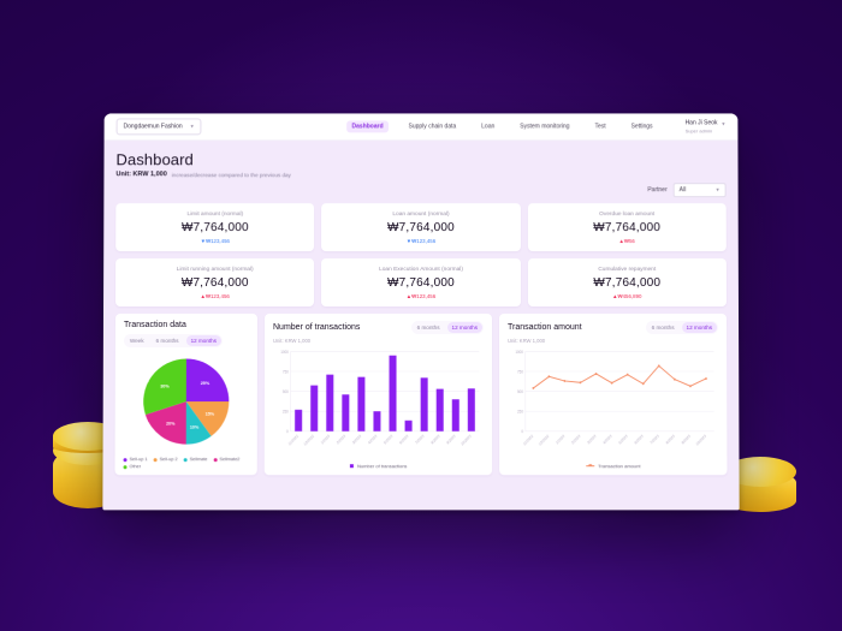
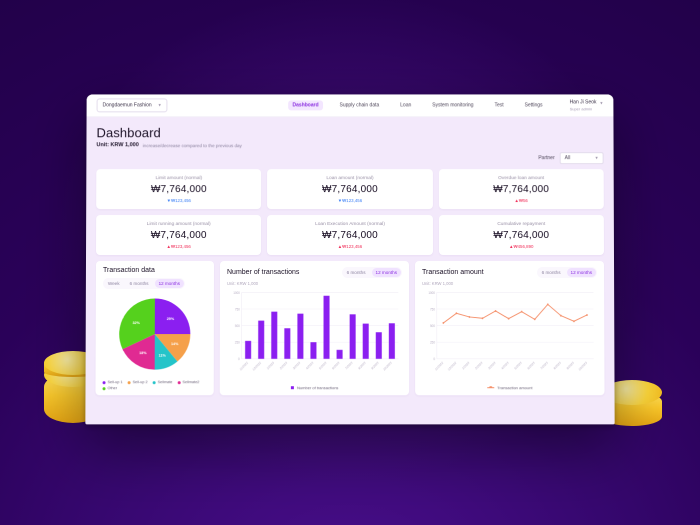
Transaction data/Sell-up 2: 15% -> 14%
Transaction data/Sellmate: 10% -> 11%
Transaction data/Sellmate2: 20% -> 18%
Transaction data/Other: 30% -> 32%
